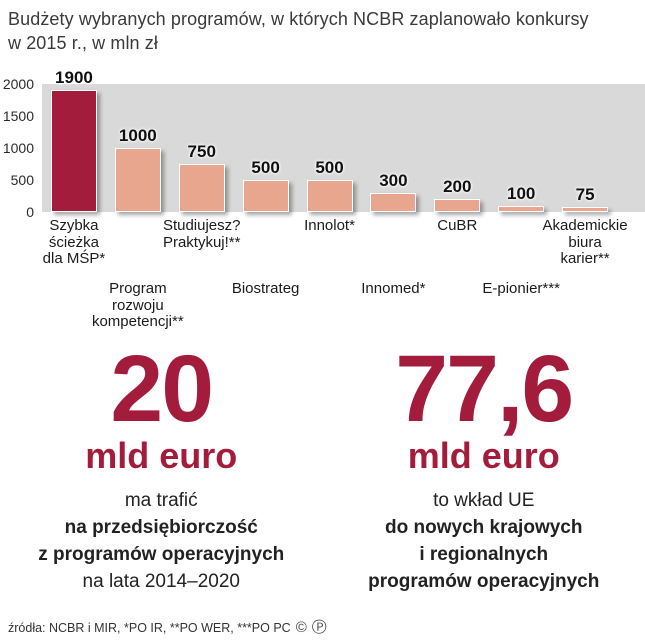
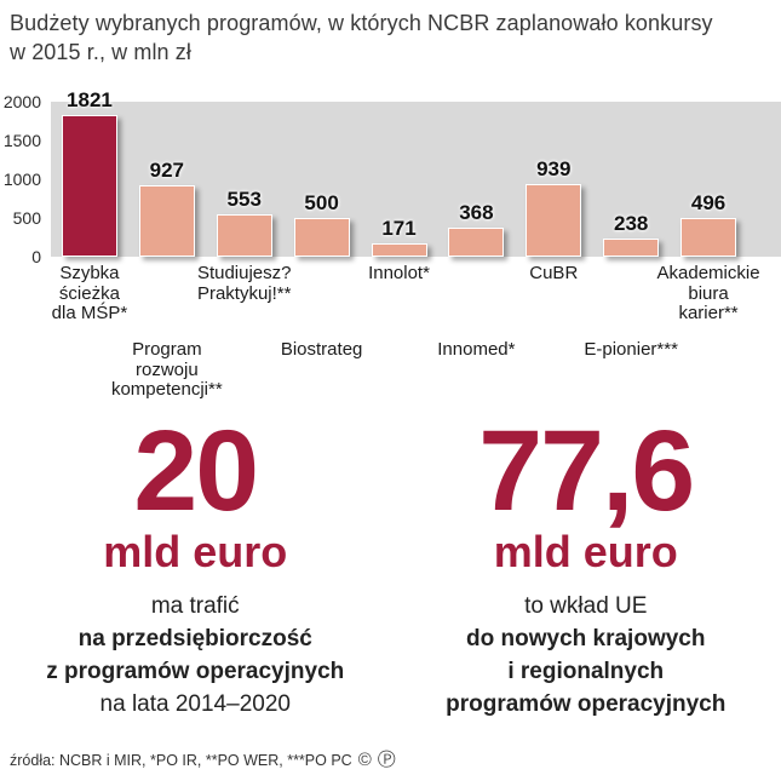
Szybka ścieżka dla MŚP*: 1900 -> 1821
Program rozwoju kompetencji**: 1000 -> 927
Studiujesz? Praktykuj!**: 750 -> 553
Innolot*: 500 -> 171
Innomed*: 300 -> 368
CuBR: 200 -> 939
E-pionier***: 100 -> 238
Akademickie biura karier**: 75 -> 496
